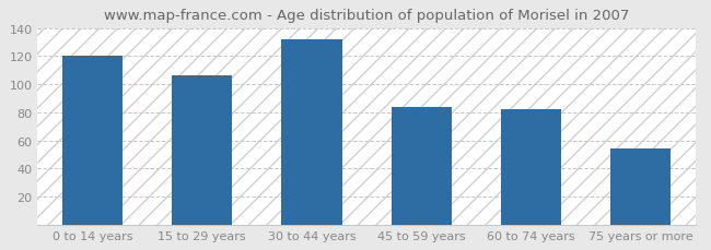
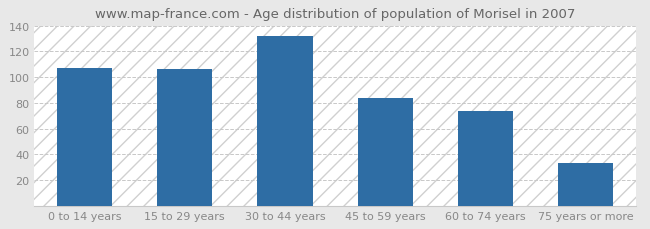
0 to 14 years: 120 -> 107
60 to 74 years: 82 -> 74
75 years or more: 54 -> 33
